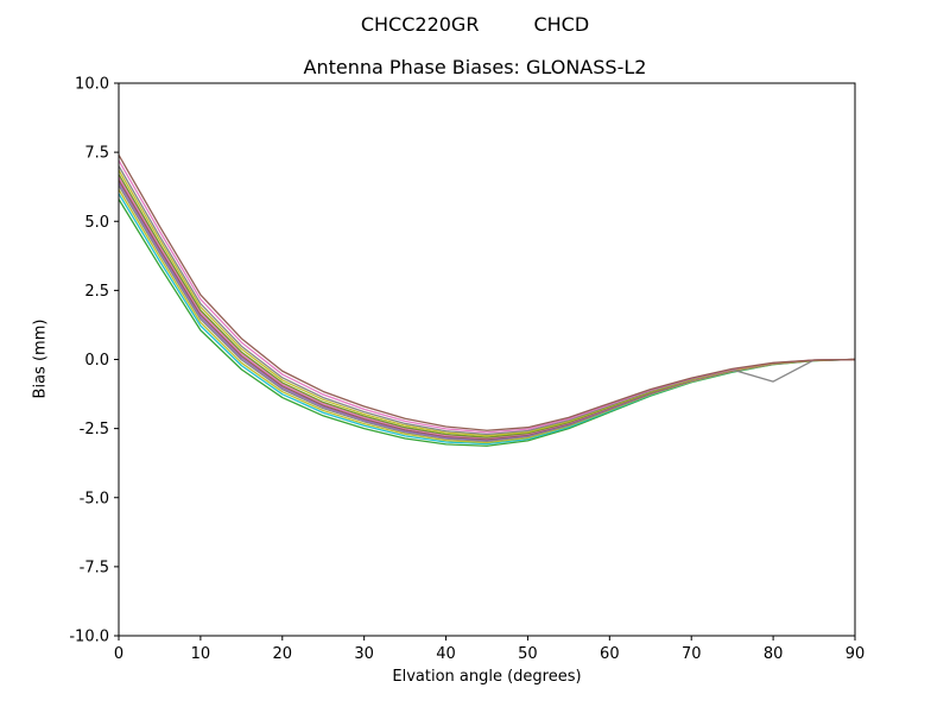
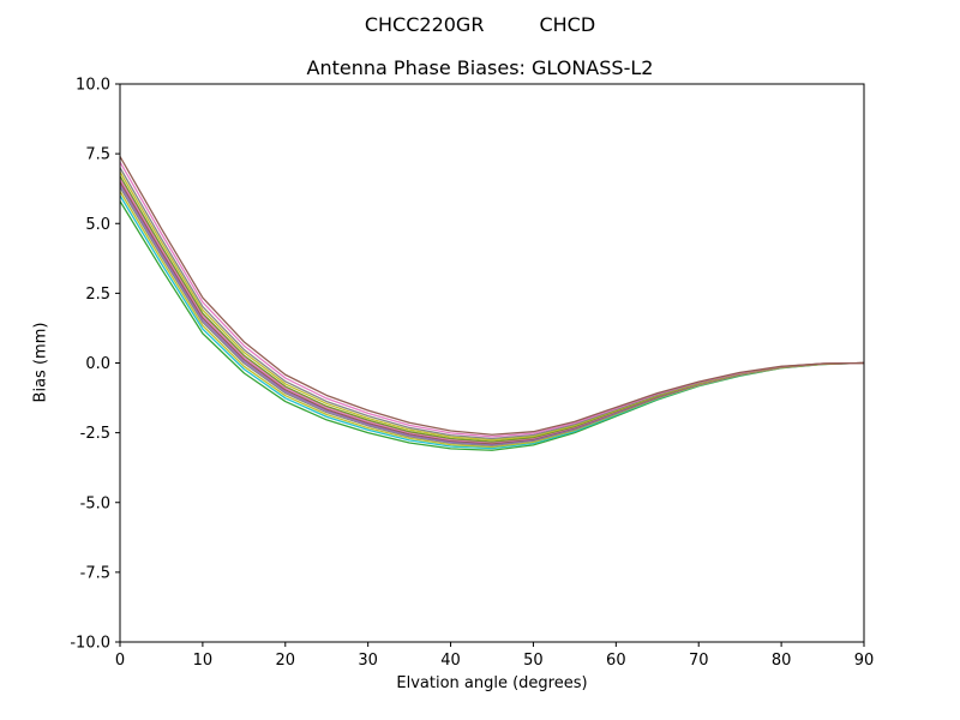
10/80: -0.8 -> -0.1
